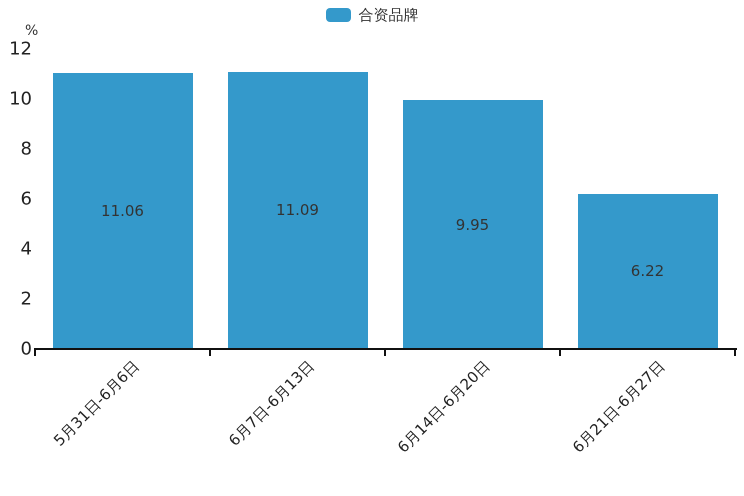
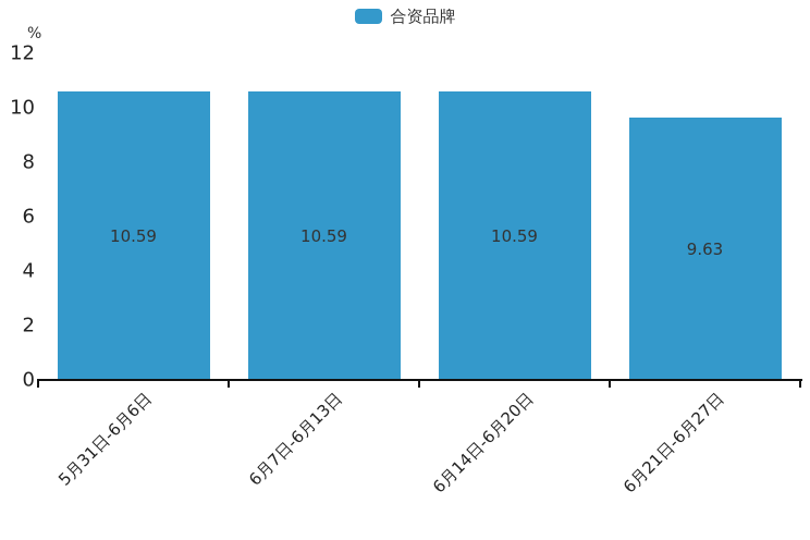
5月31日-6月6日: 11.06 -> 10.59
6月7日-6月13日: 11.09 -> 10.59
6月14日-6月20日: 9.95 -> 10.59
6月21日-6月27日: 6.22 -> 9.63
